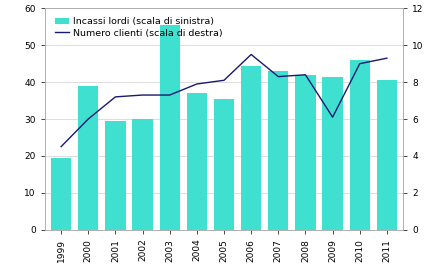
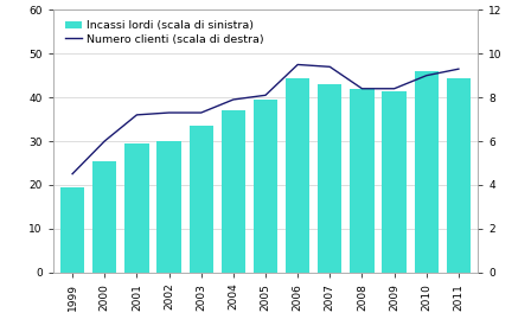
Incassi lordi (scala di sinistra)/2000: 39.0 -> 25.5
Incassi lordi (scala di sinistra)/2003: 55.5 -> 33.5
Incassi lordi (scala di sinistra)/2005: 35.5 -> 39.5
Numero clienti (scala di destra)/2007: 8.3 -> 9.4
Numero clienti (scala di destra)/2009: 6.1 -> 8.4
Incassi lordi (scala di sinistra)/2011: 40.5 -> 44.5
